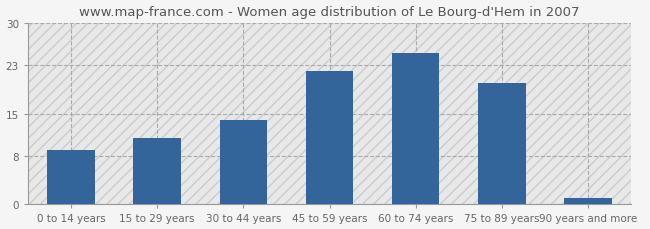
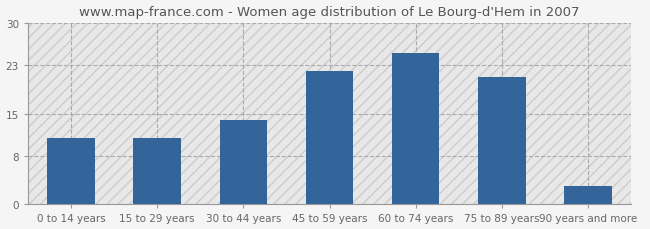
0 to 14 years: 9 -> 11
75 to 89 years: 20 -> 21
90 years and more: 1 -> 3
